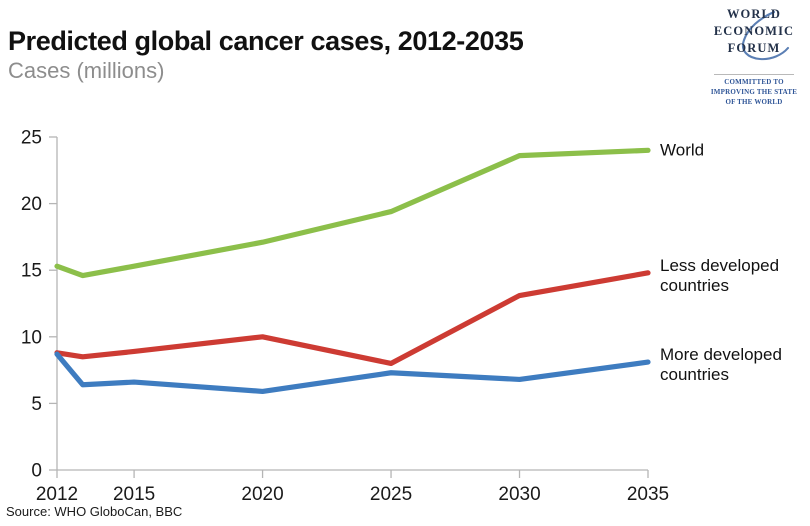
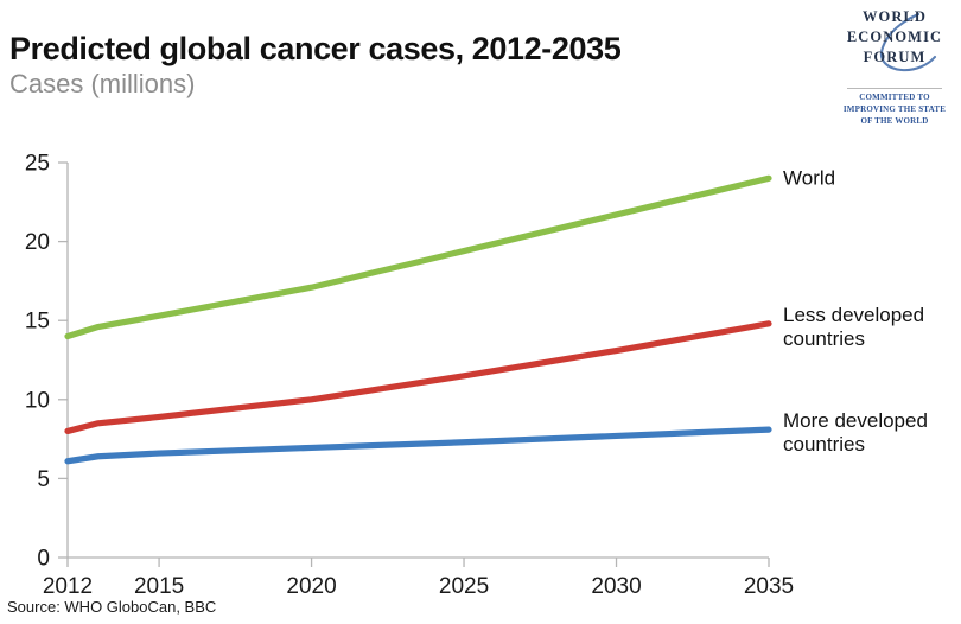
World/2012: 15.3 -> 14.0
Less developed countries/2012: 8.8 -> 8.0
More developed countries/2012: 8.7 -> 6.1
More developed countries/2020: 5.9 -> 7.0
Less developed countries/2025: 8.0 -> 11.5
World/2030: 23.6 -> 21.7
More developed countries/2030: 6.8 -> 7.7
